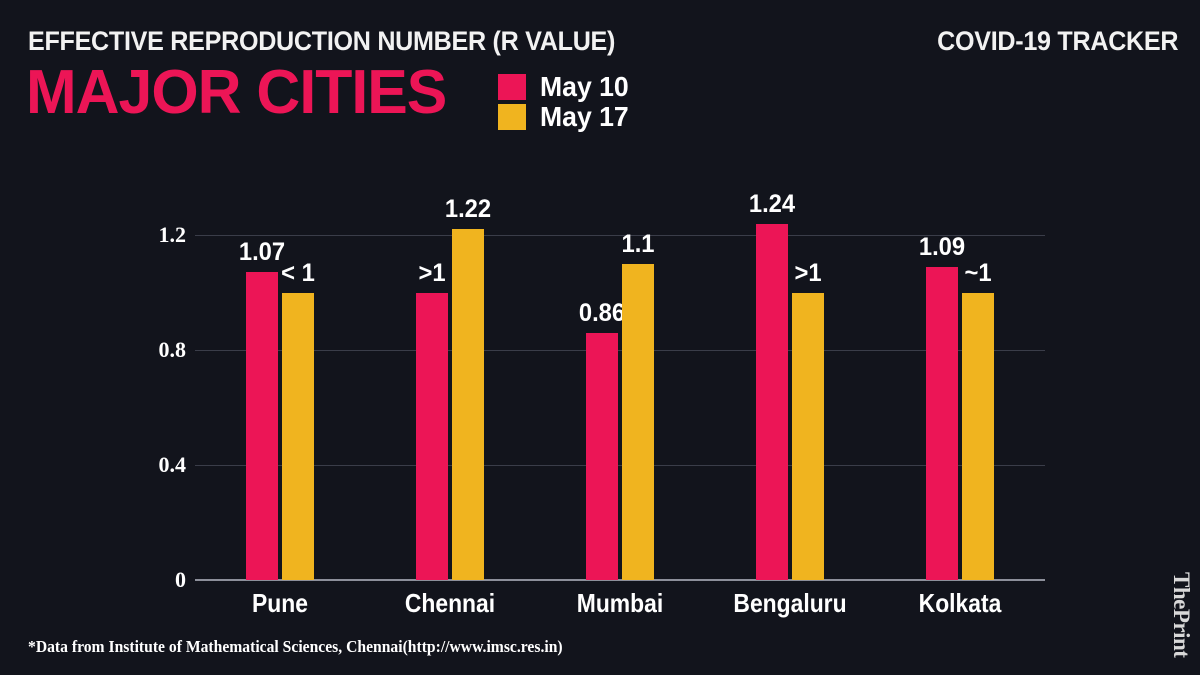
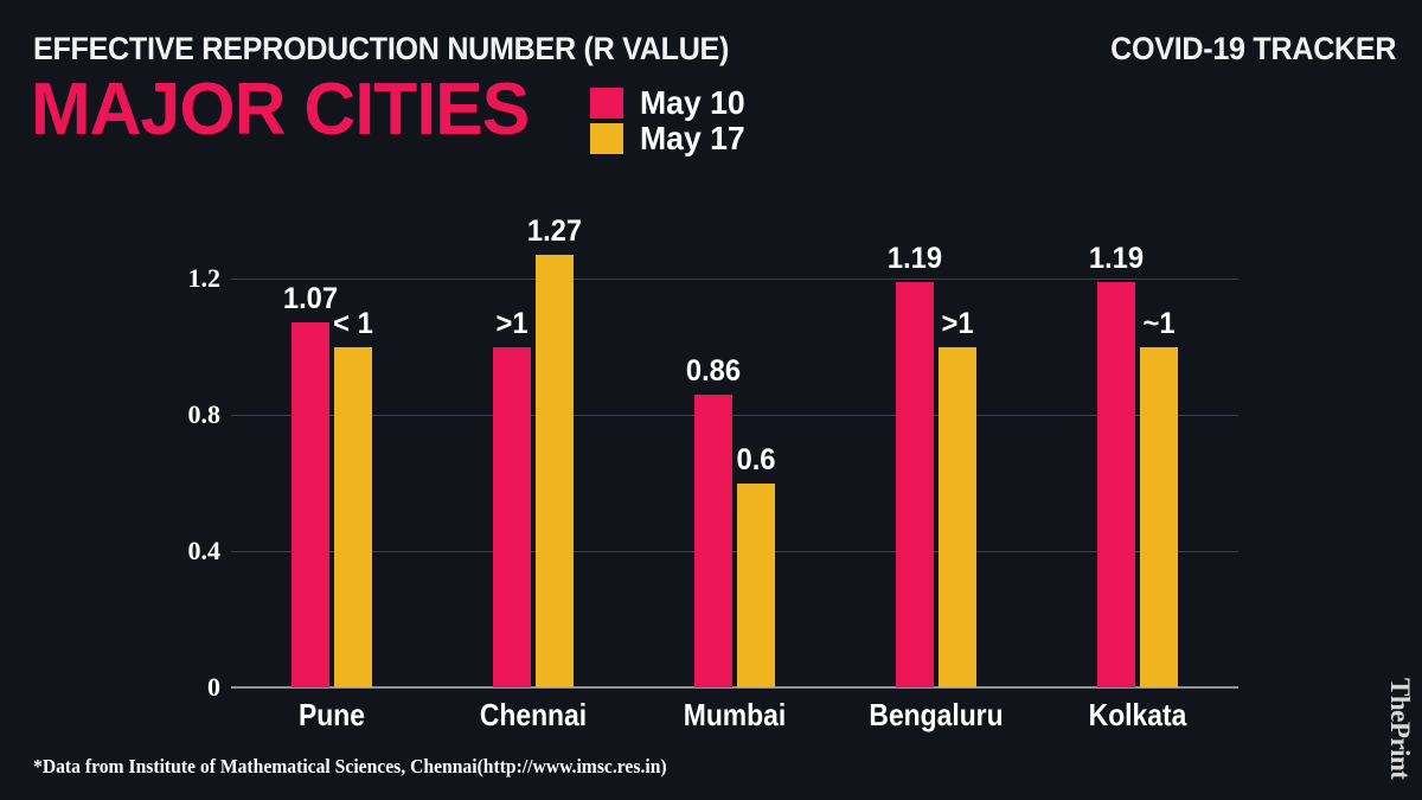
May 17/Chennai: 1.22 -> 1.27
May 17/Mumbai: 1.1 -> 0.6
May 10/Bengaluru: 1.24 -> 1.19
May 10/Kolkata: 1.09 -> 1.19
